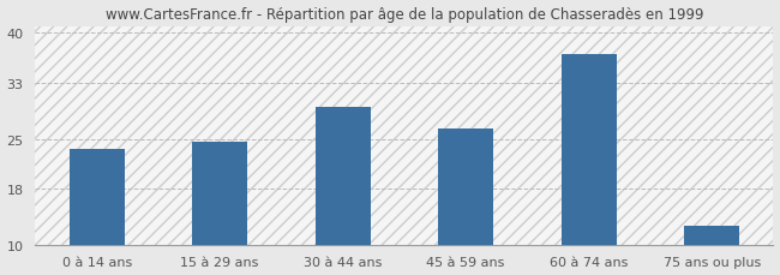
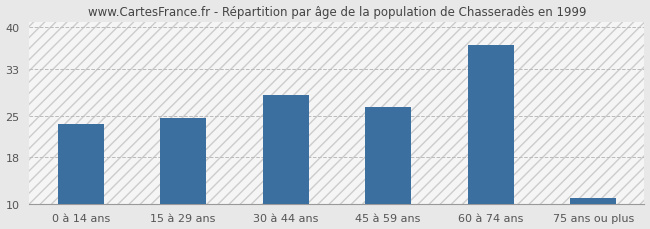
30 à 44 ans: 29.6 -> 28.5
75 ans ou plus: 12.6 -> 11.0
